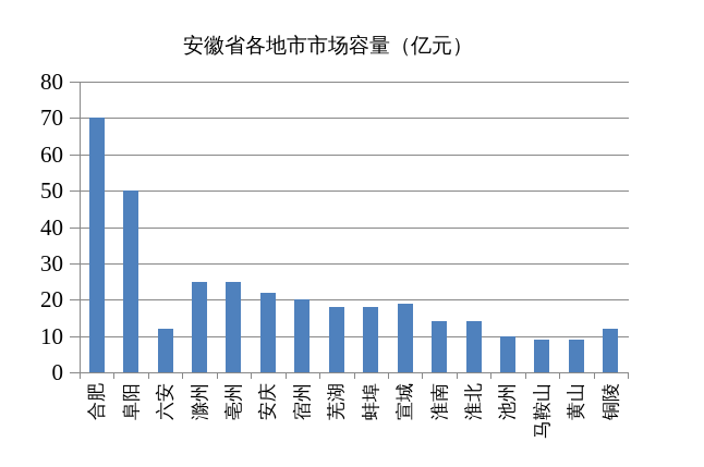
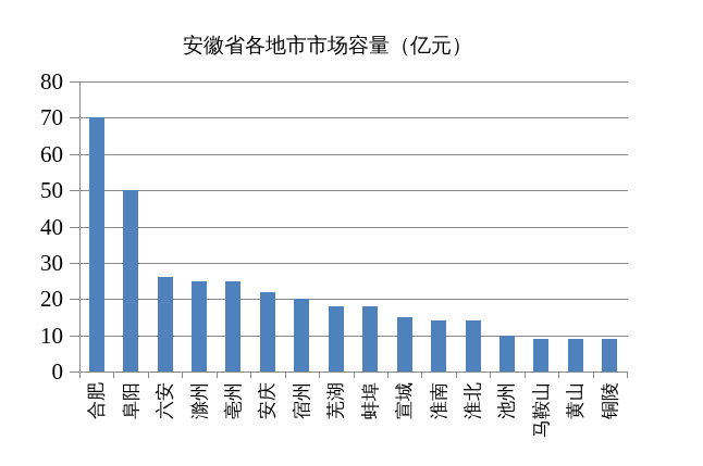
六安: 12 -> 26
宣城: 19 -> 15
铜陵: 12 -> 9
